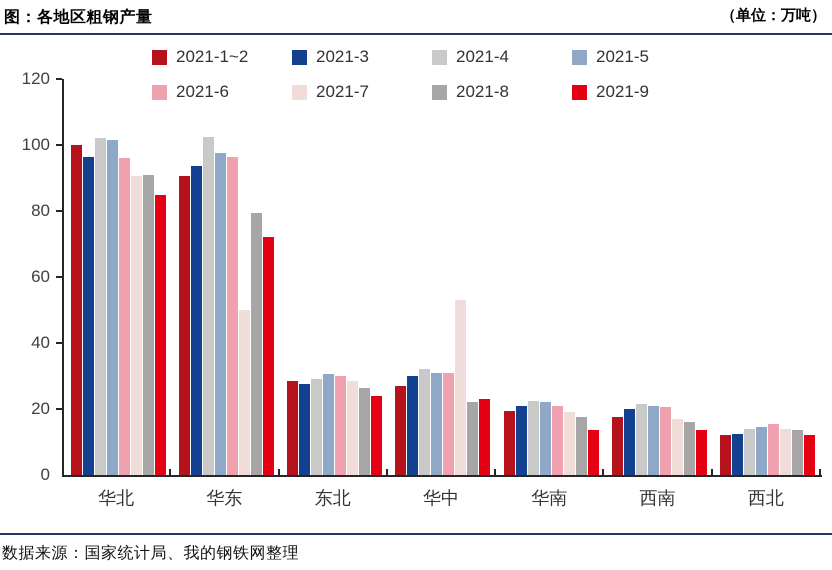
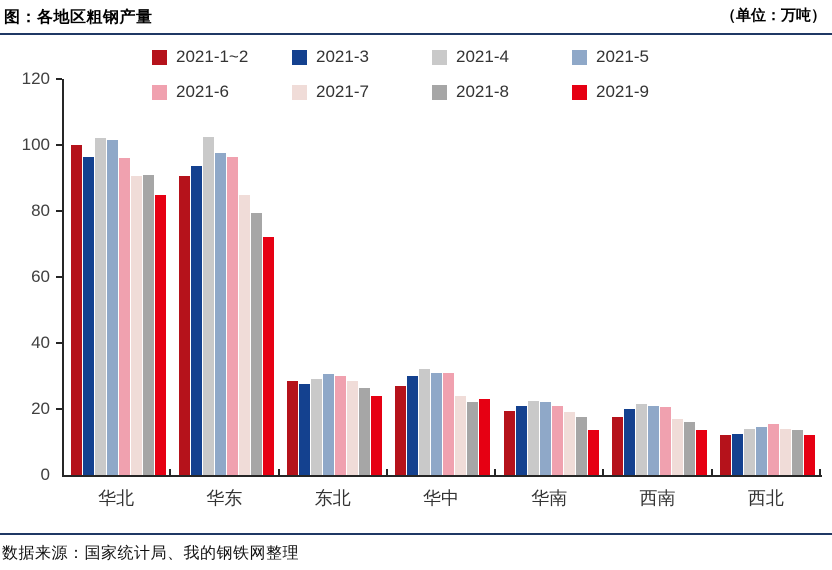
2021-7/华东: 50 -> 85
2021-7/华中: 53 -> 24
